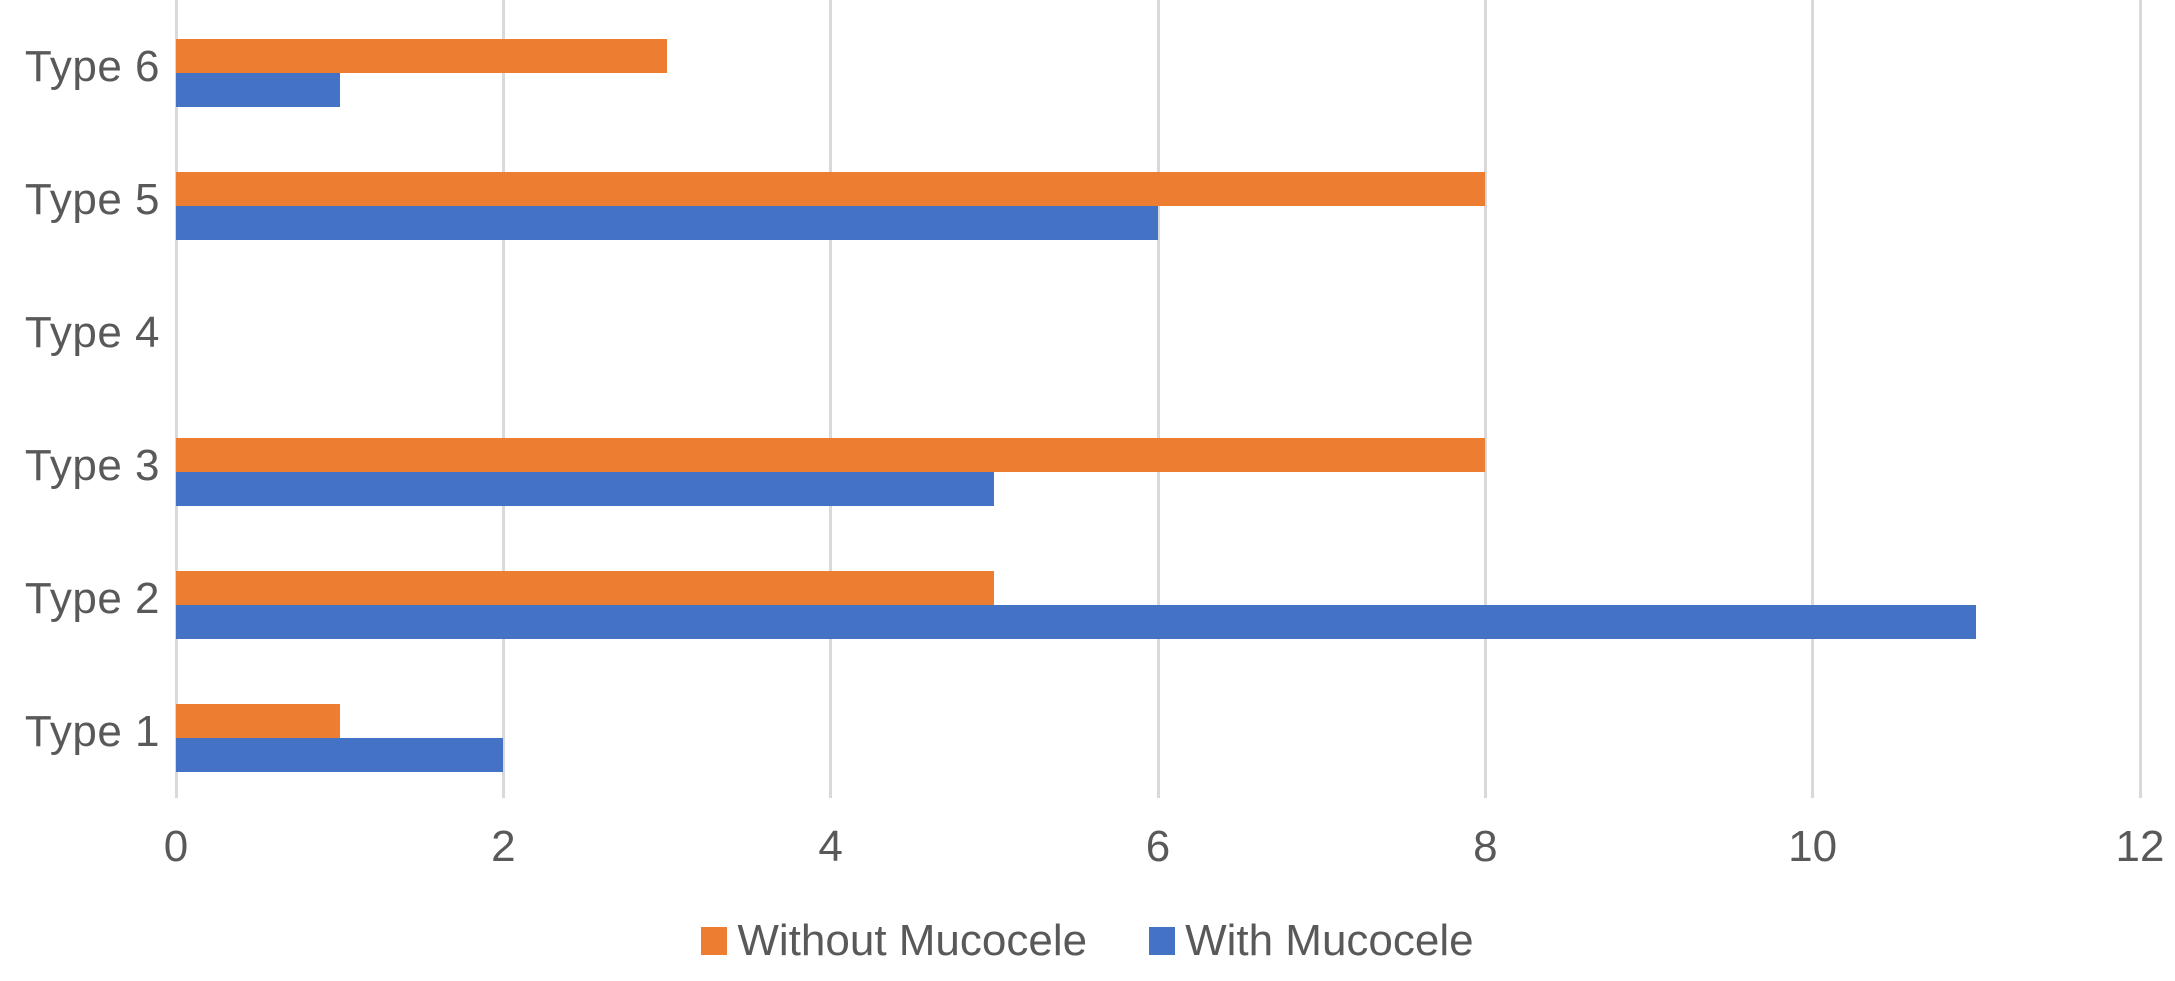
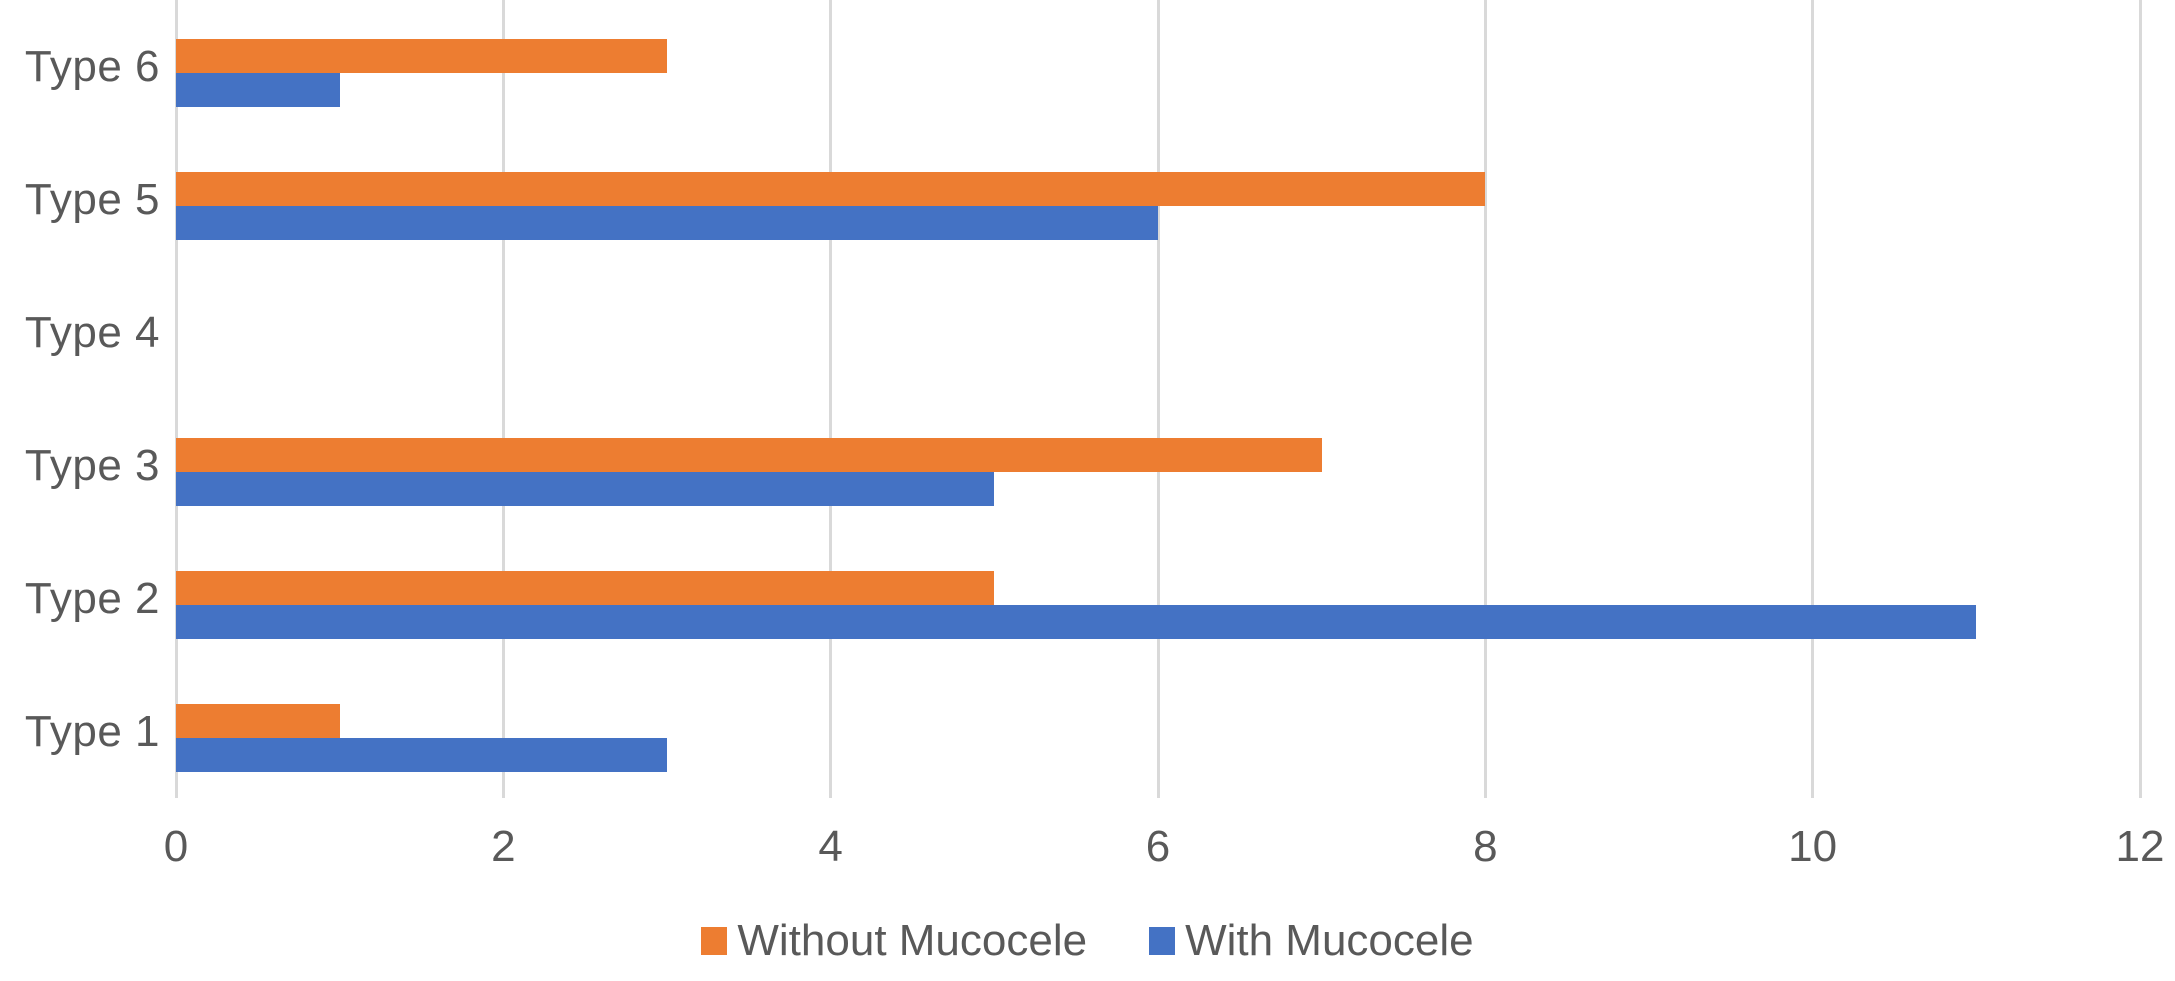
Without Mucocele/Type 3: 8 -> 7
With Mucocele/Type 1: 2 -> 3
